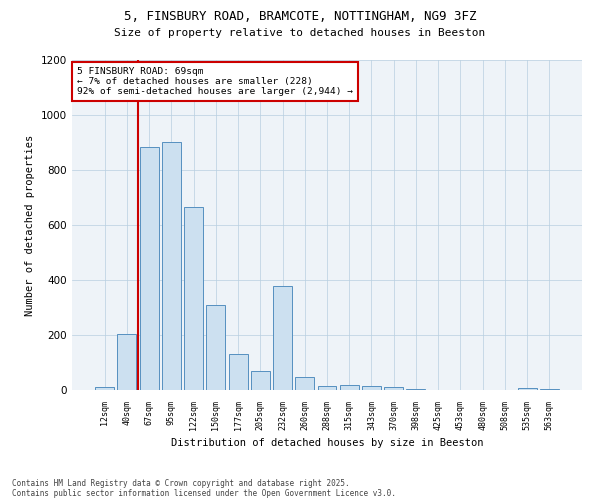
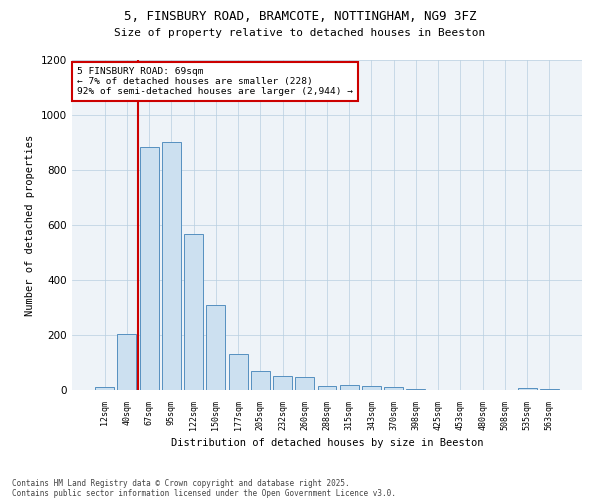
122sqm: 665 -> 568
232sqm: 380 -> 50
